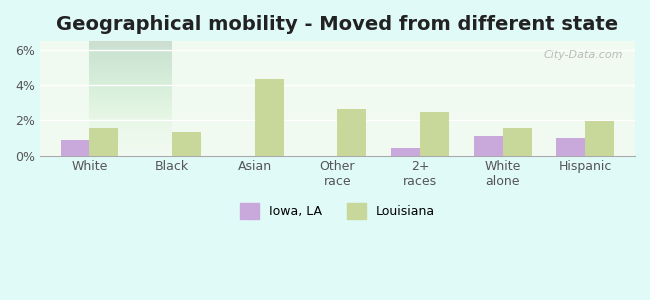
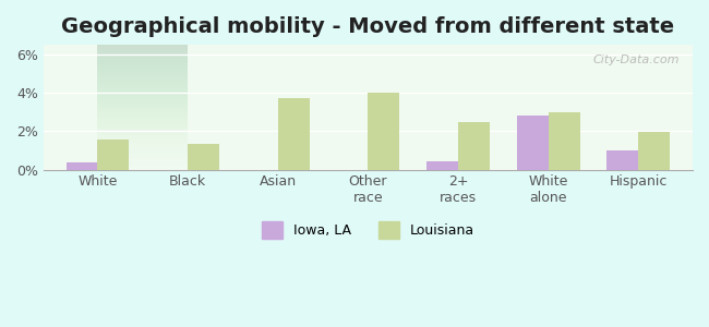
Iowa, LA/White: 0.9% -> 0.4%
Louisiana/Asian: 4.3% -> 3.7%
Louisiana/Other race: 2.6% -> 4.0%
Iowa, LA/White alone: 1.1% -> 2.8%
Louisiana/White alone: 1.6% -> 3.0%
